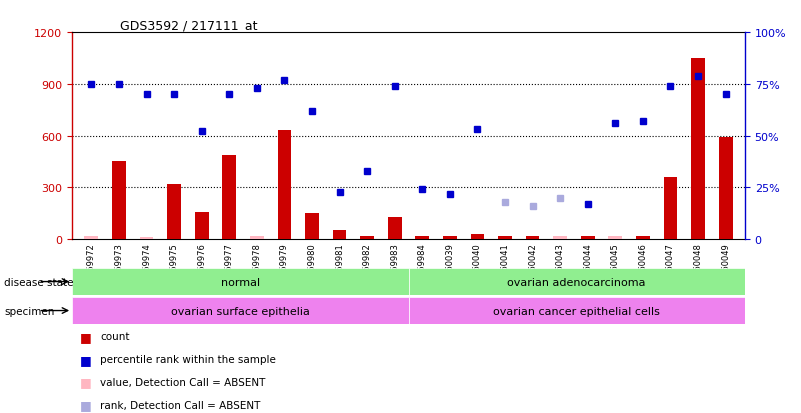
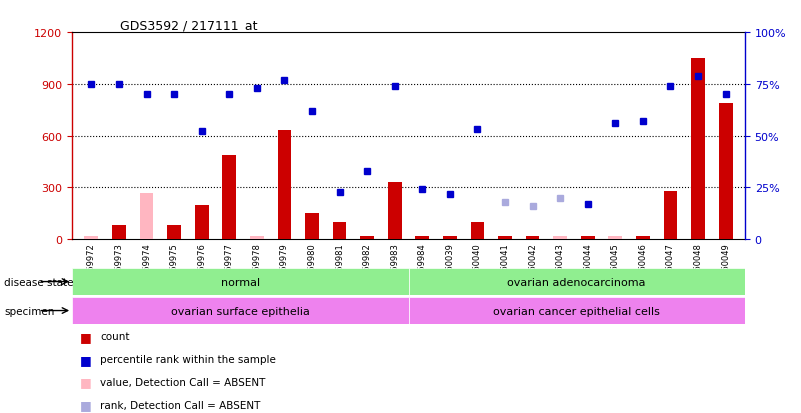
GSM359973: 450 -> 80
GSM359974: 10 -> 270
GSM359975: 320 -> 80
GSM359976: 160 -> 200
GSM359981: 50 -> 100
GSM359983: 130 -> 330
GSM360040: 30 -> 100
GSM360047: 360 -> 280
GSM360049: 590 -> 790
